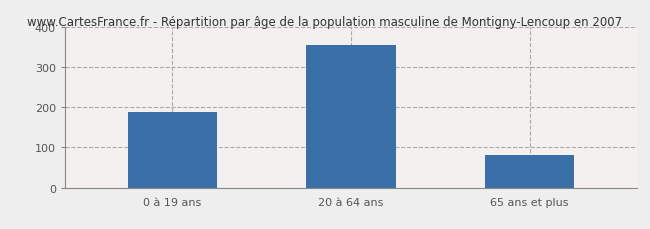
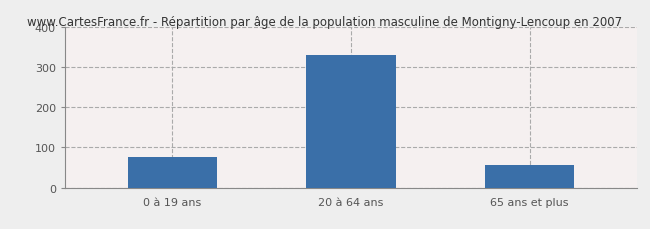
0 à 19 ans: 188 -> 75
20 à 64 ans: 355 -> 330
65 ans et plus: 80 -> 55
